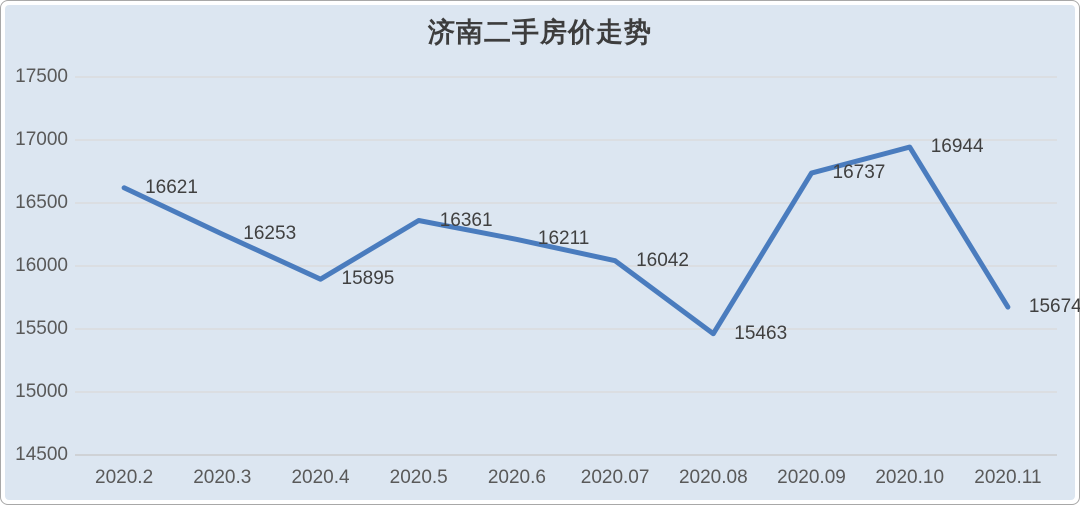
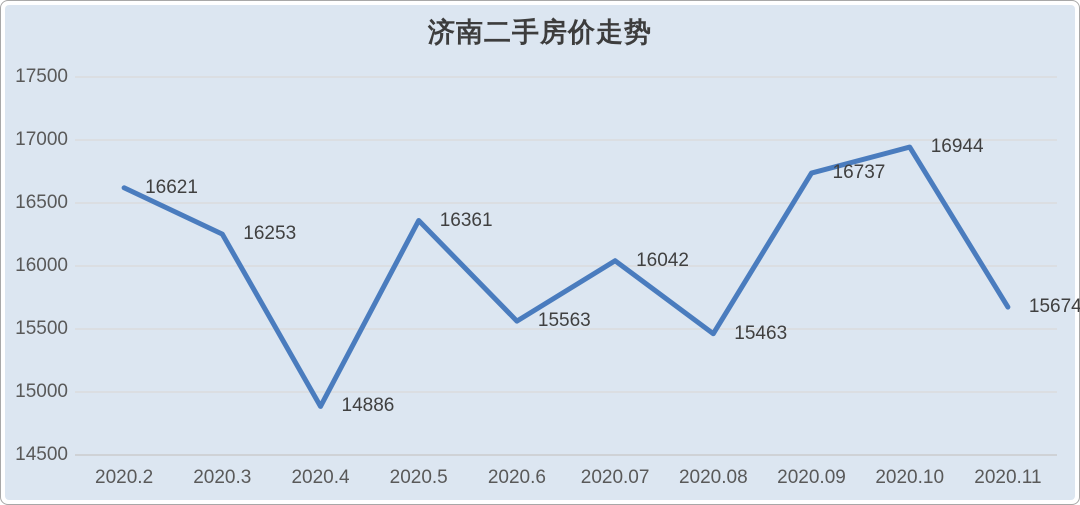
2020.4: 15895 -> 14886
2020.6: 16211 -> 15563
